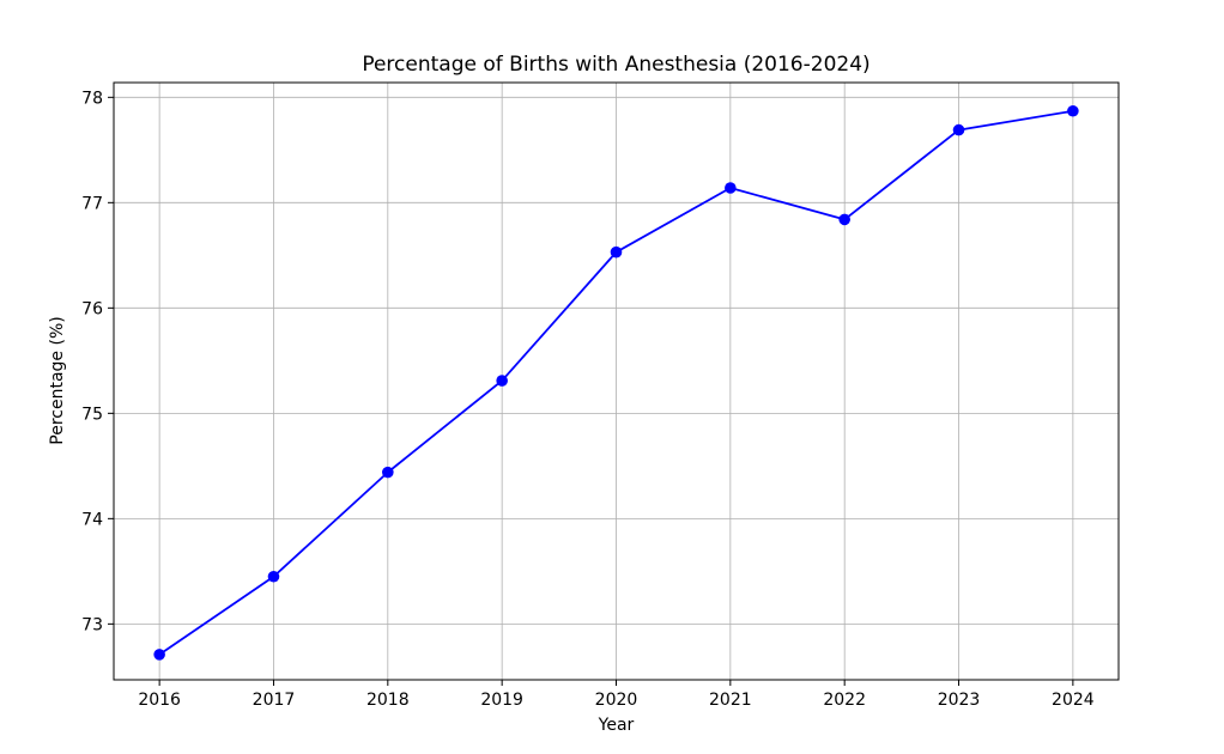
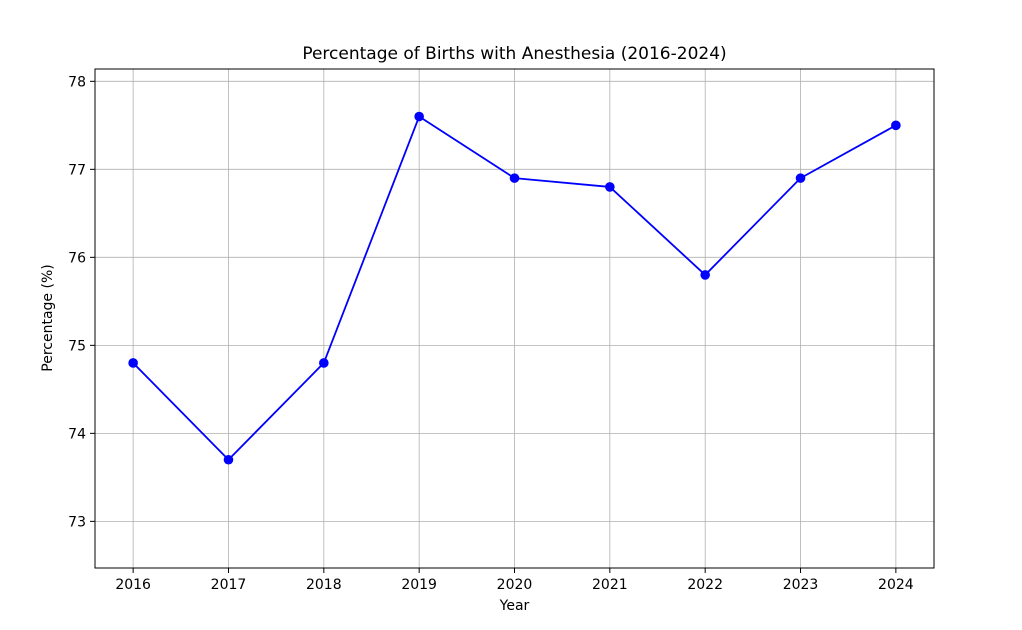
2016: 72.7 -> 74.8
2017: 73.5 -> 73.7
2018: 74.4 -> 74.8
2019: 75.3 -> 77.6
2020: 76.5 -> 76.9
2021: 77.1 -> 76.8
2022: 76.8 -> 75.8
2023: 77.7 -> 76.9
2024: 77.9 -> 77.5
